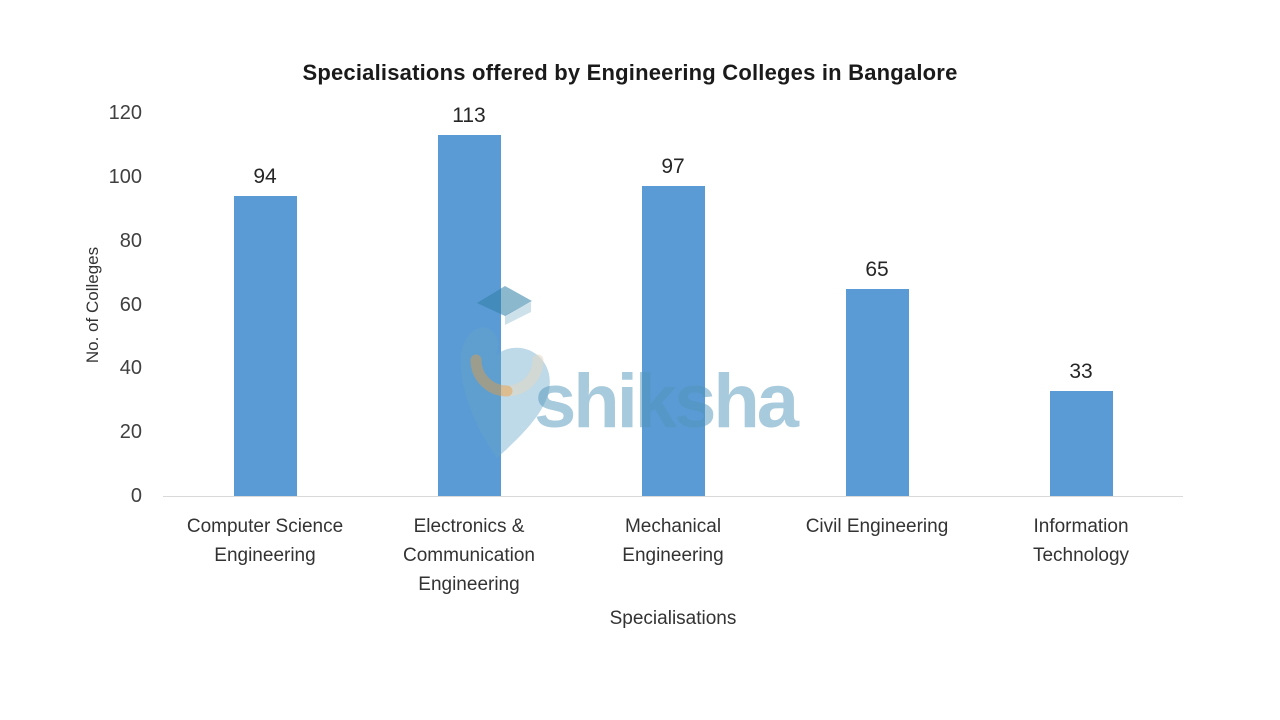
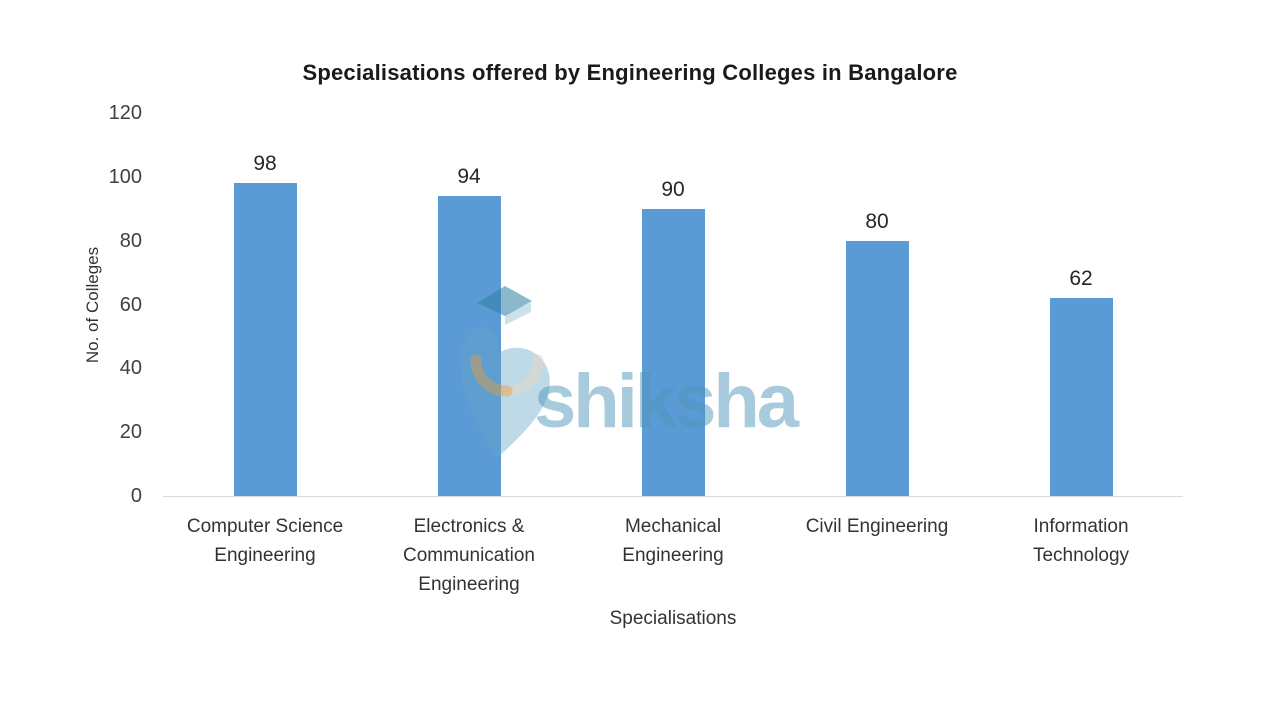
Computer Science Engineering: 94 -> 98
Electronics & Communication Engineering: 113 -> 94
Mechanical Engineering: 97 -> 90
Civil Engineering: 65 -> 80
Information Technology: 33 -> 62
